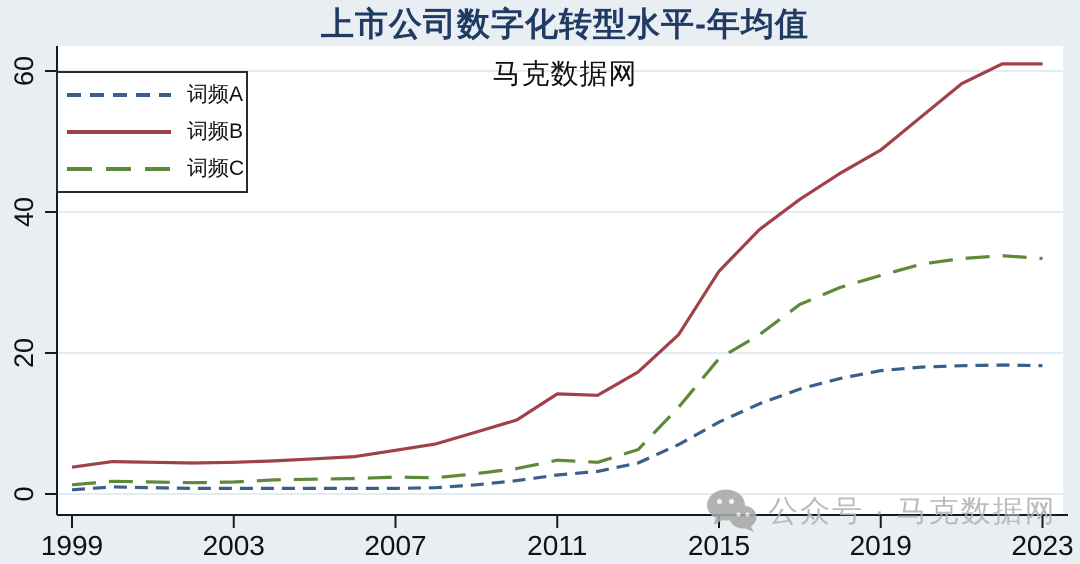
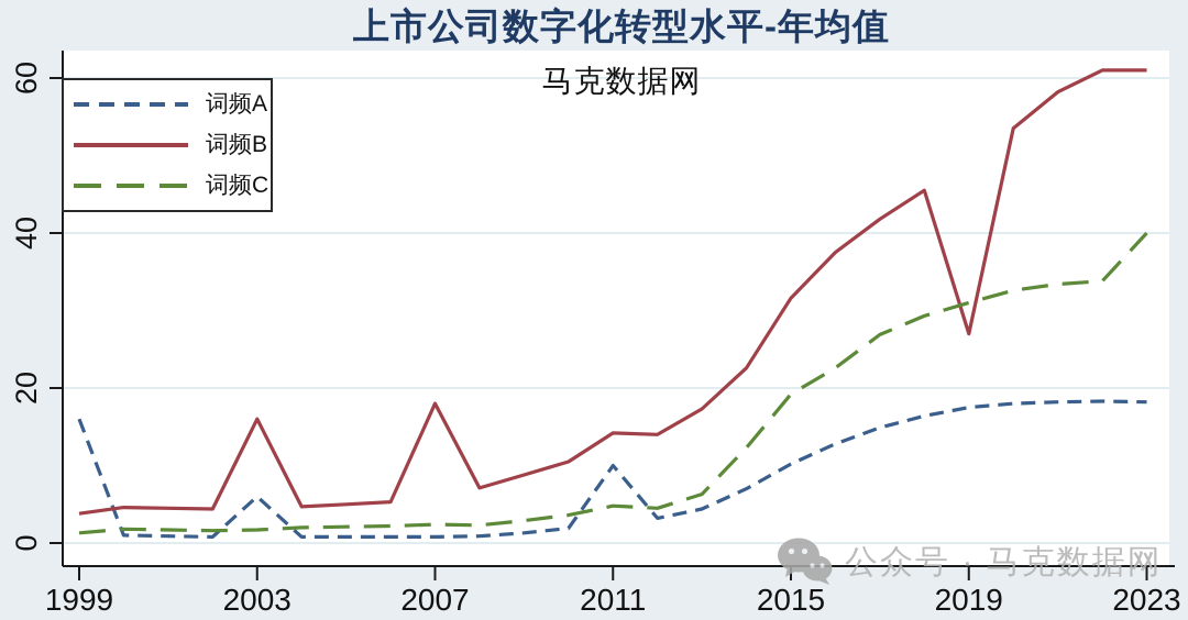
词频A/1999: 1 -> 16
词频A/2003: 1 -> 6
词频B/2003: 4 -> 16
词频B/2007: 6 -> 18
词频A/2011: 3 -> 10
词频B/2019: 49 -> 27
词频C/2023: 33 -> 40
